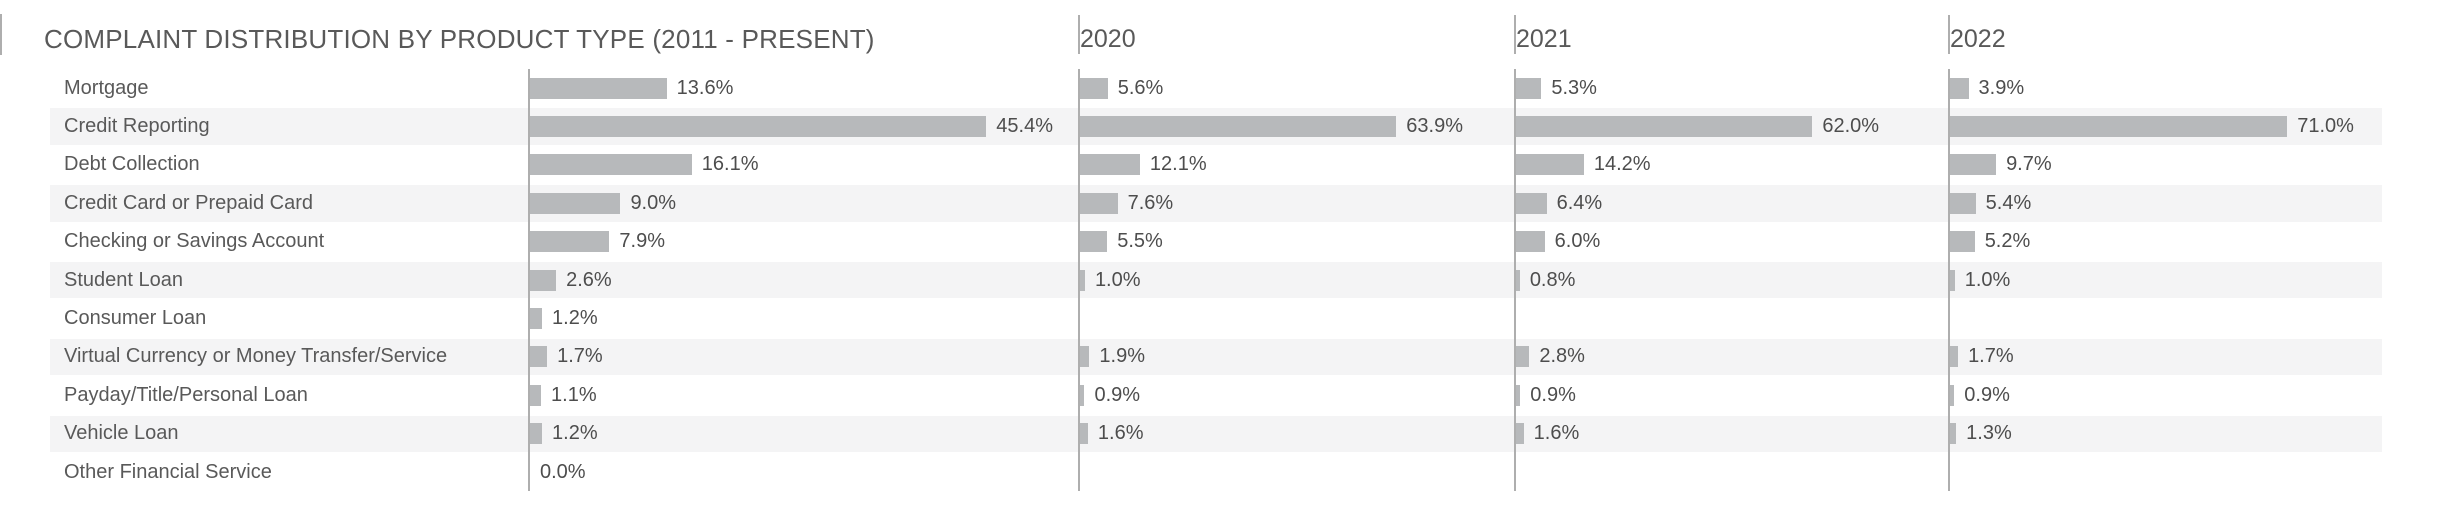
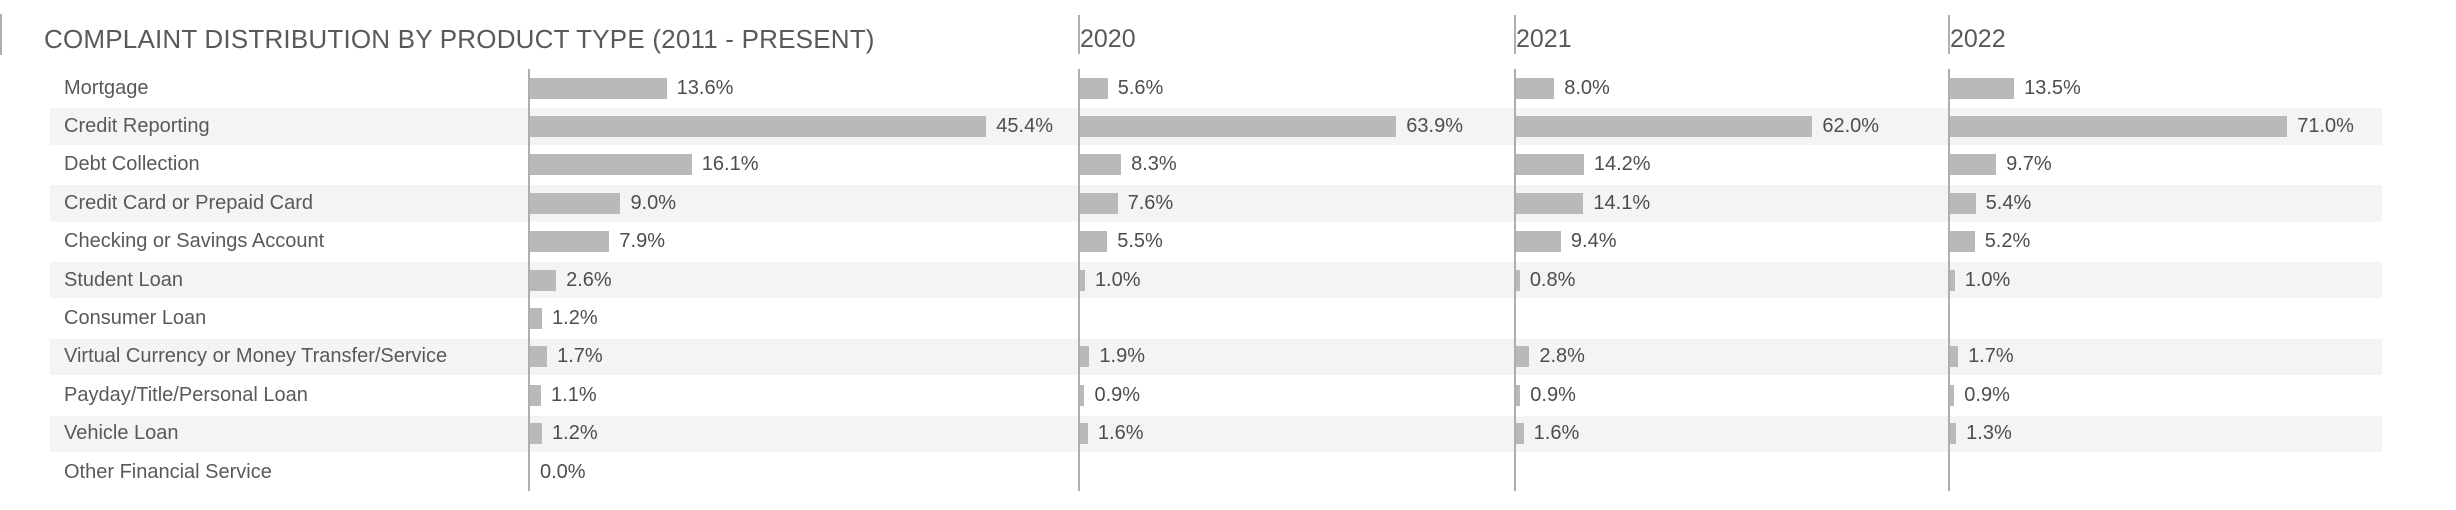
2021/Mortgage: 5.3% -> 8.0%
2022/Mortgage: 3.9% -> 13.5%
2020/Debt Collection: 12.1% -> 8.3%
2021/Credit Card or Prepaid Card: 6.4% -> 14.1%
2021/Checking or Savings Account: 6.0% -> 9.4%
